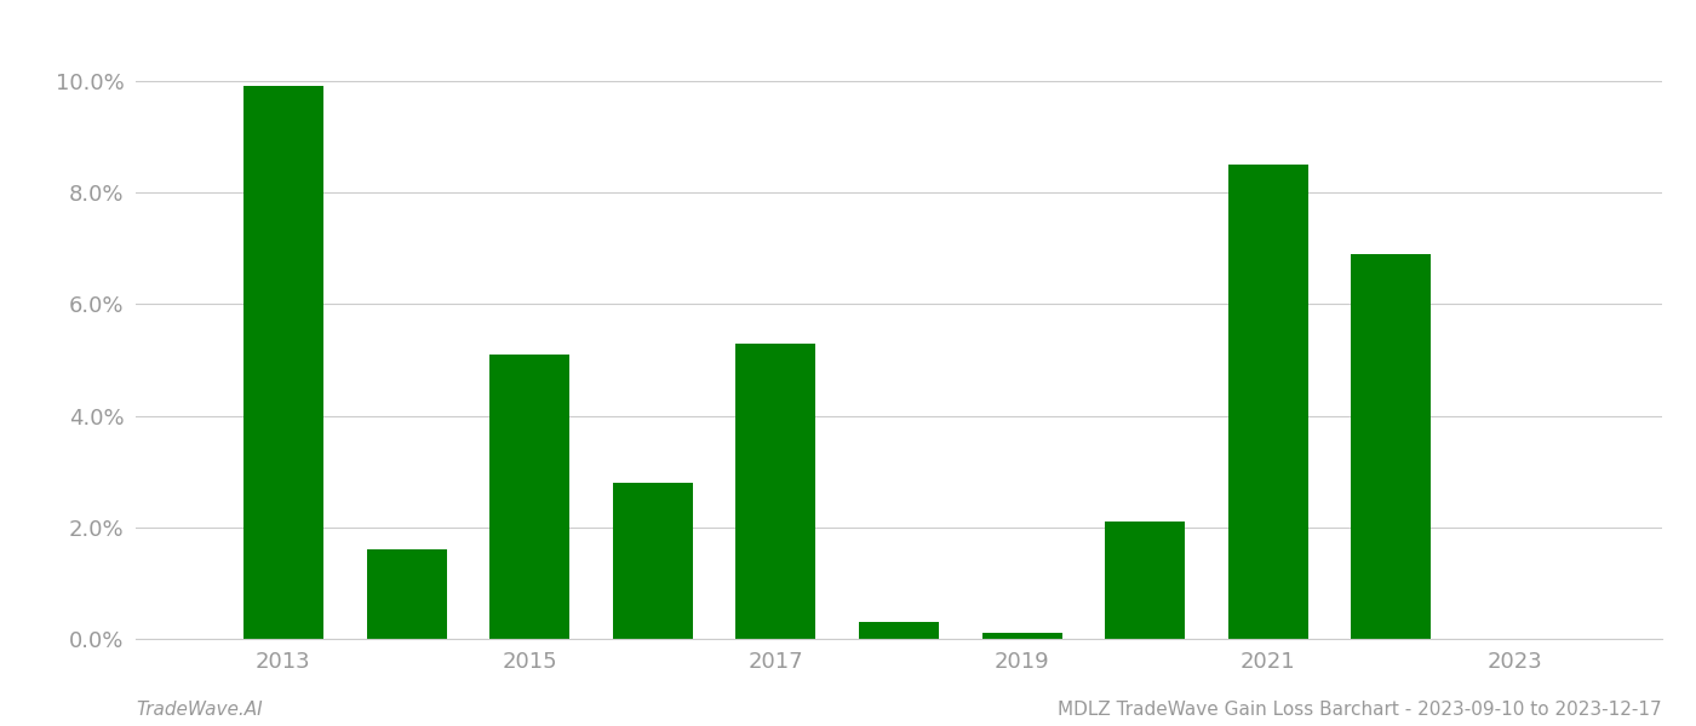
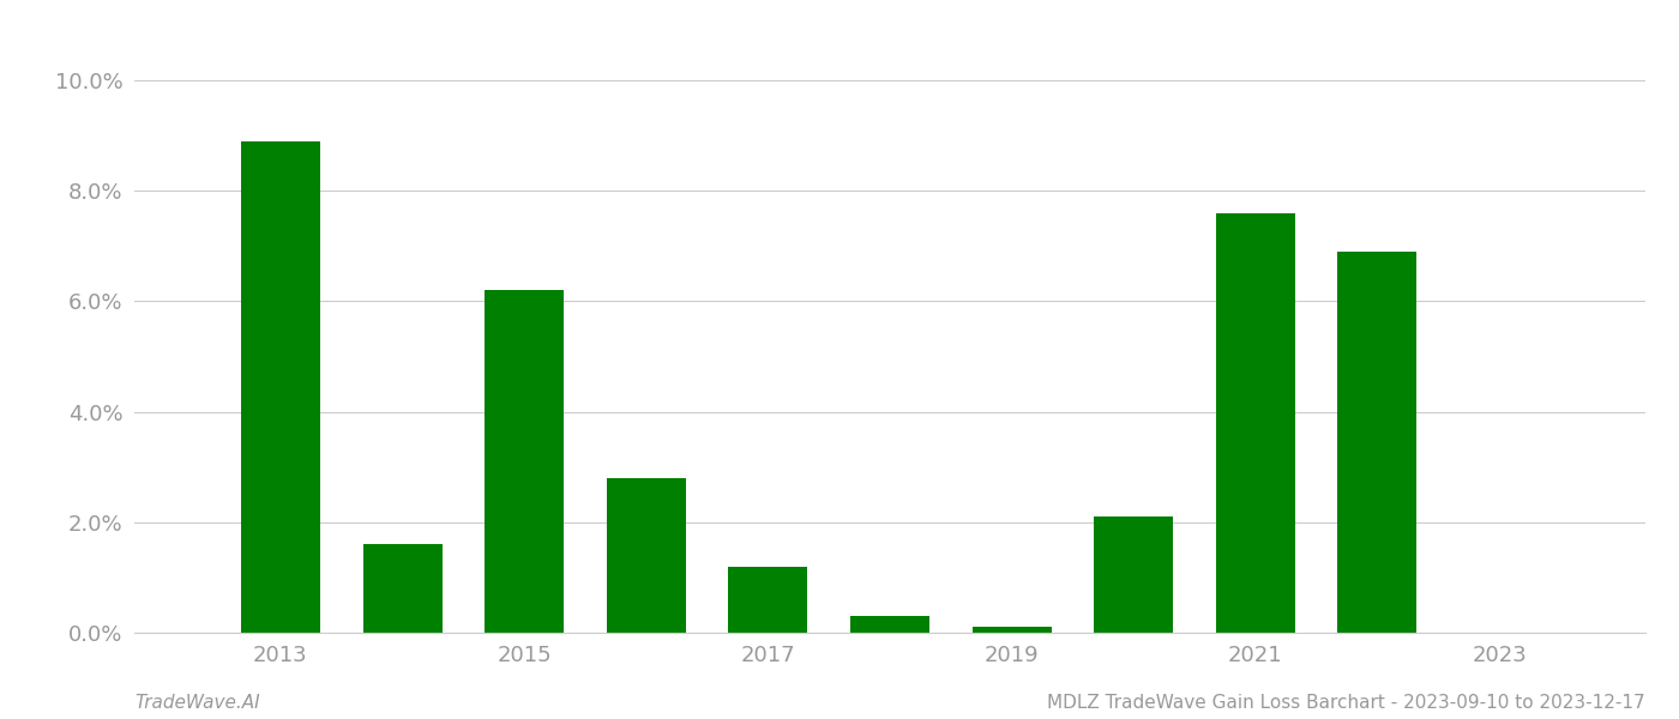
2013: 9.9% -> 8.9%
2015: 5.1% -> 6.2%
2017: 5.3% -> 1.2%
2021: 8.5% -> 7.6%
